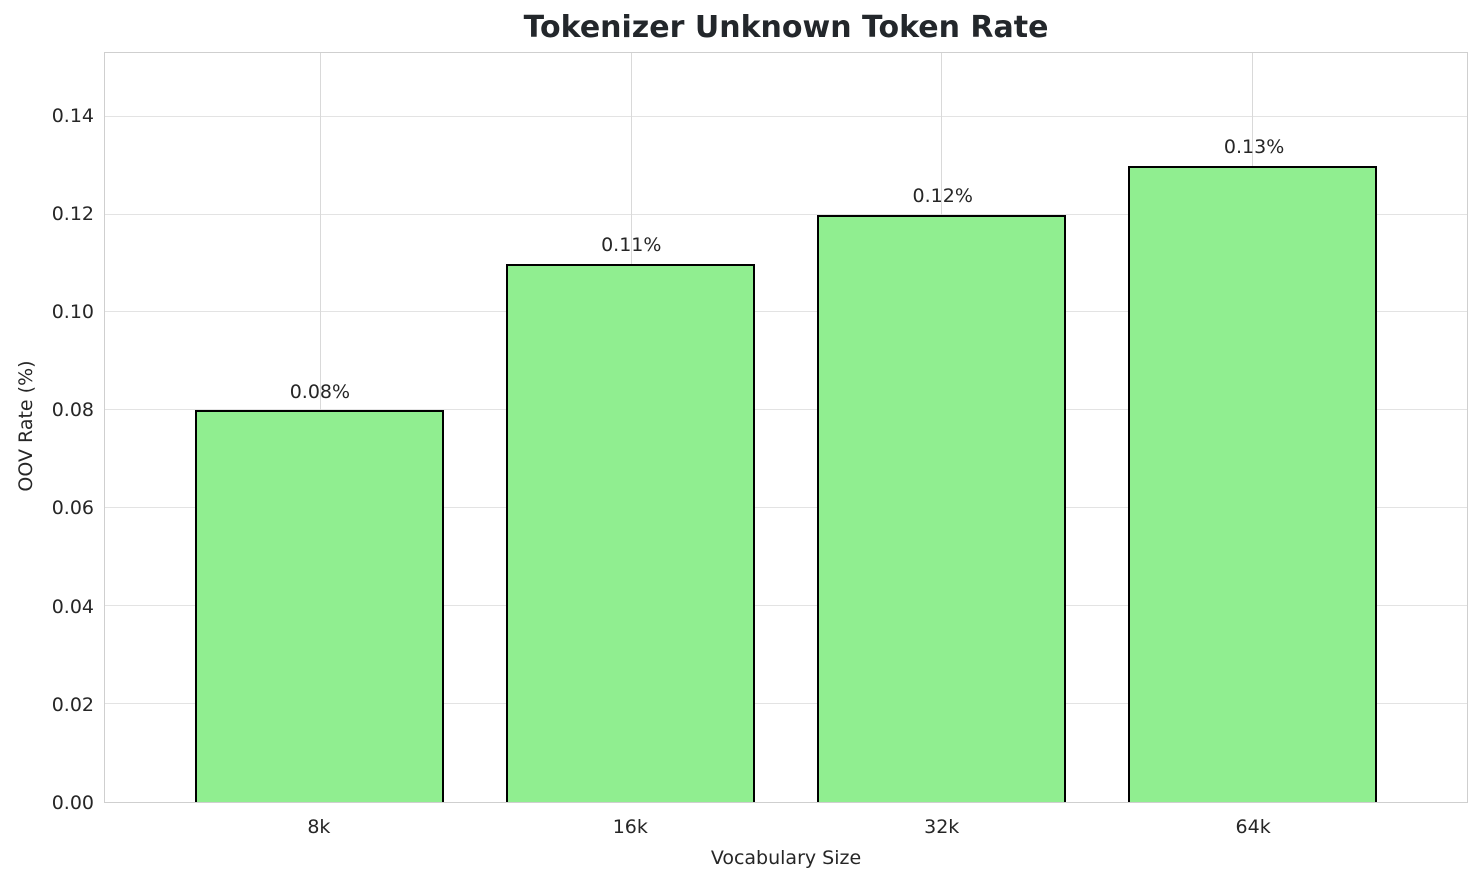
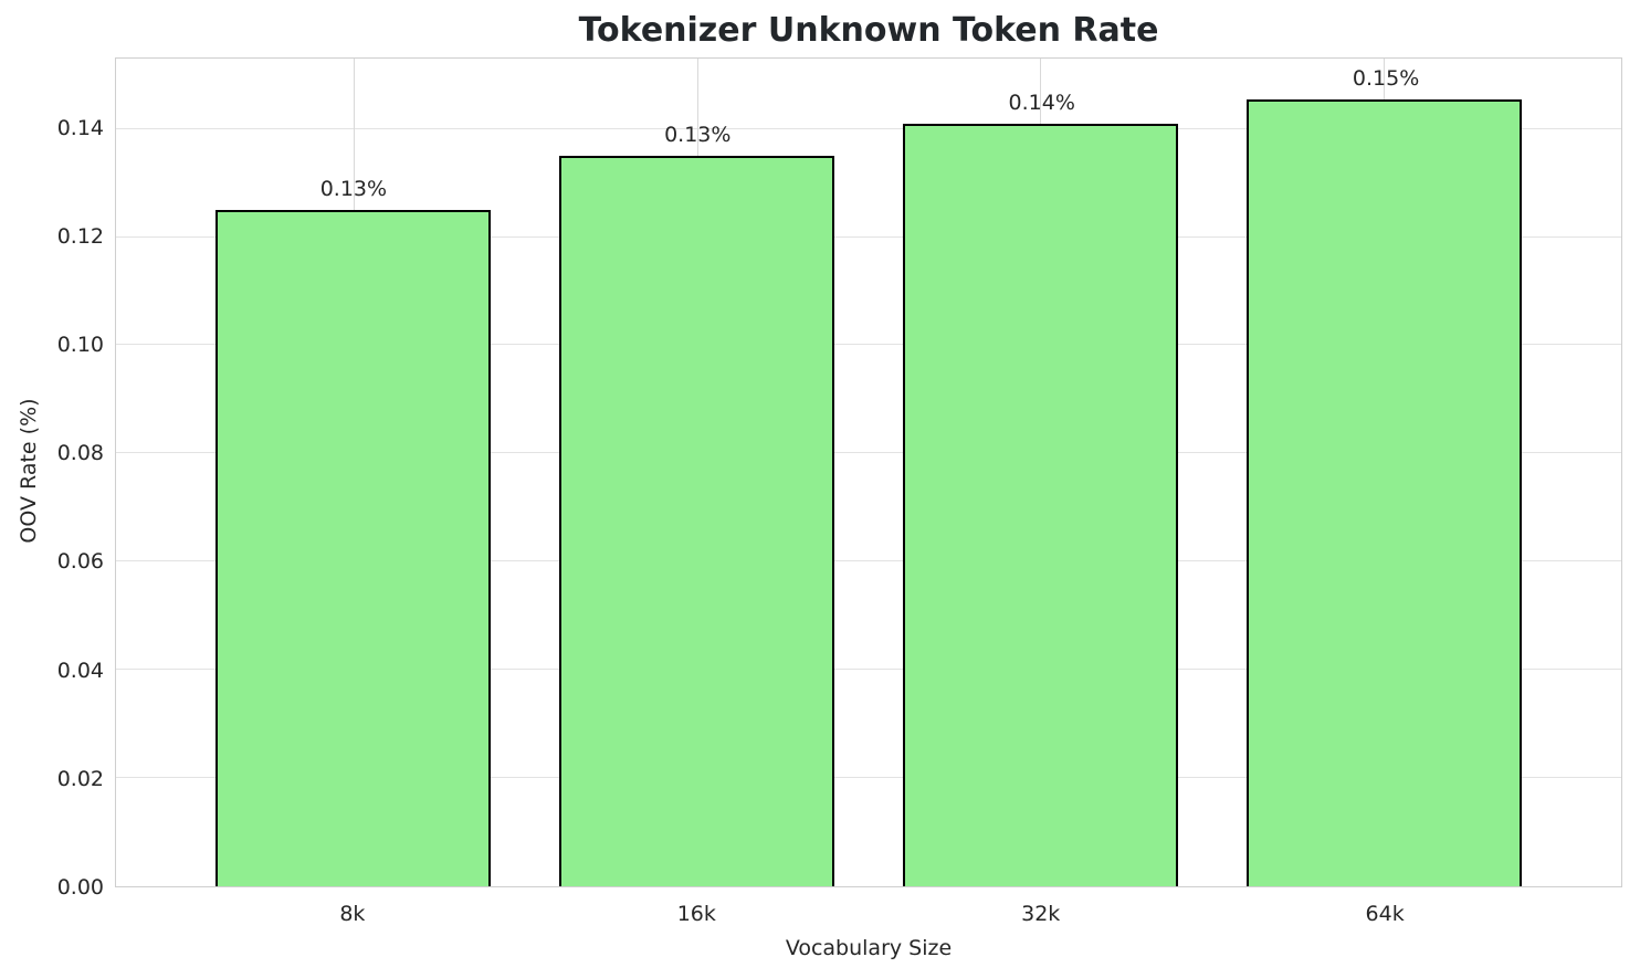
8k: 0.08% -> 0.13%
16k: 0.11% -> 0.13%
32k: 0.12% -> 0.14%
64k: 0.13% -> 0.15%
